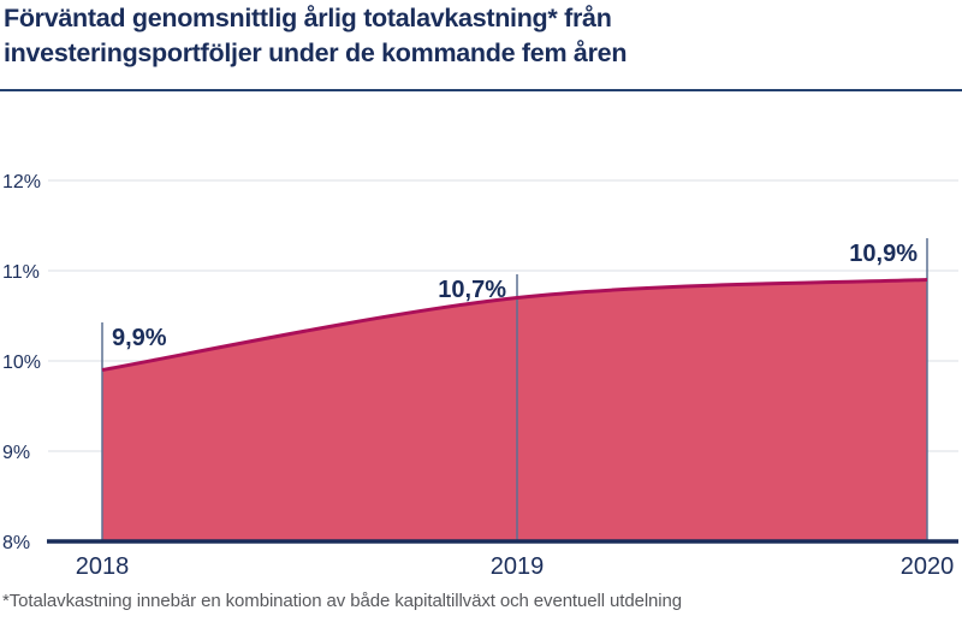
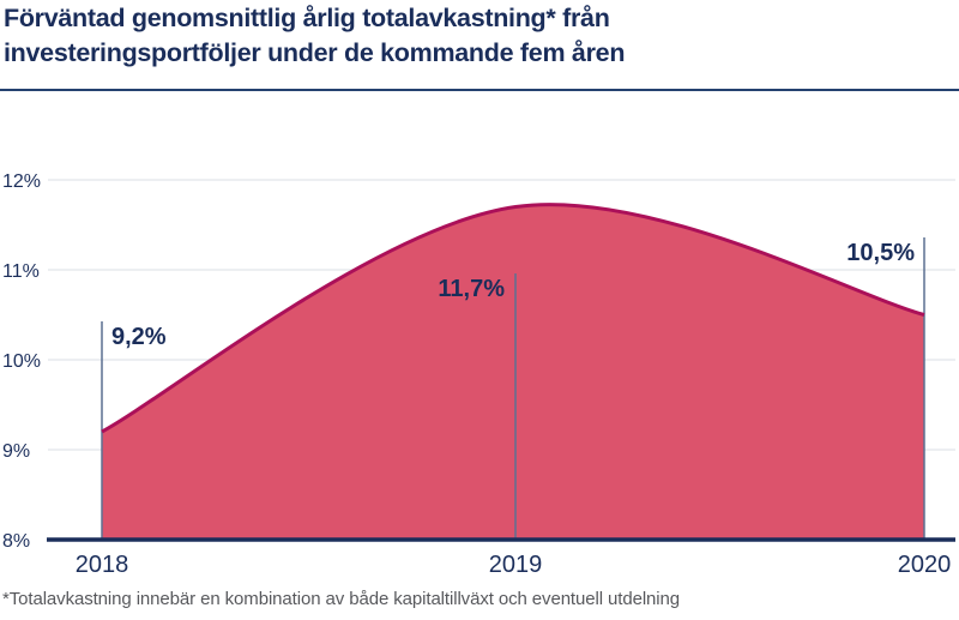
2018: 9,9% -> 9,2%
2019: 10,7% -> 11,7%
2020: 10,9% -> 10,5%
